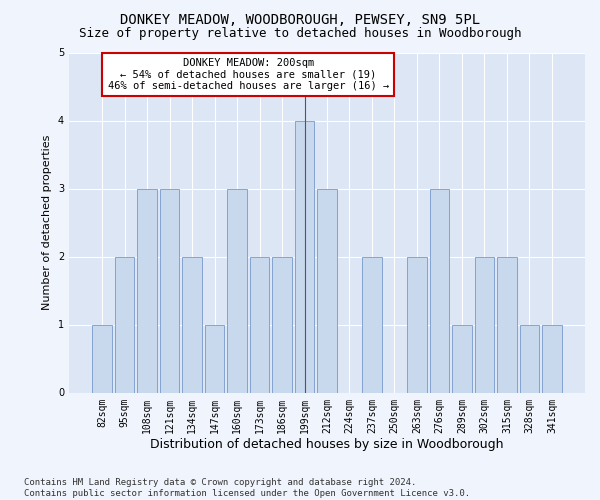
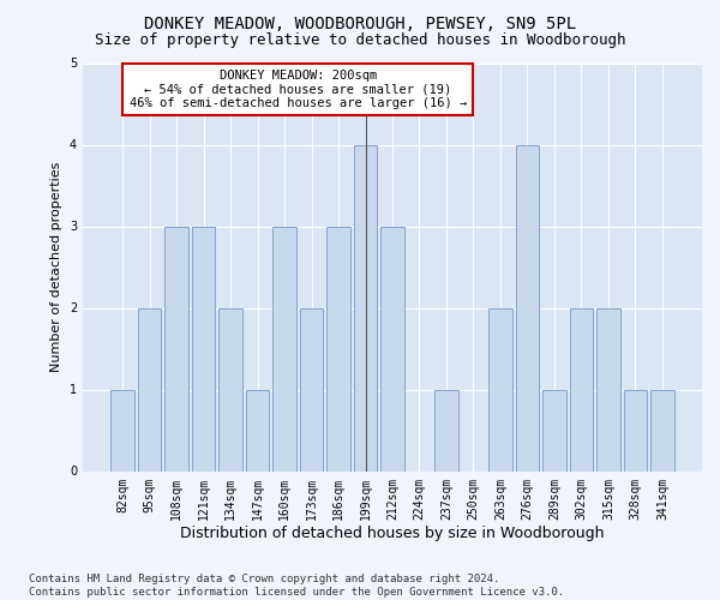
186sqm: 2 -> 3
237sqm: 2 -> 1
276sqm: 3 -> 4
